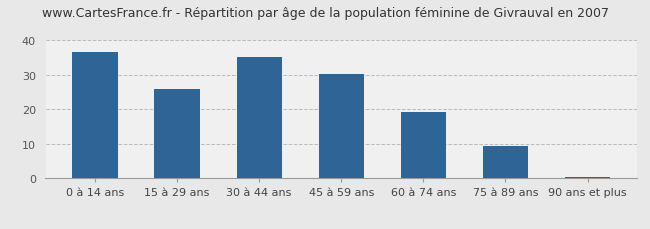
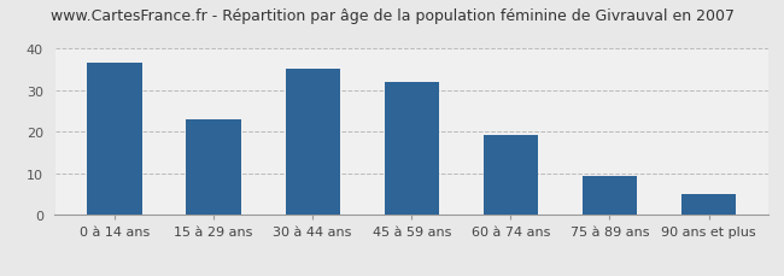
15 à 29 ans: 26.0 -> 23.0
45 à 59 ans: 30.2 -> 32.0
90 ans et plus: 0.4 -> 5.0
